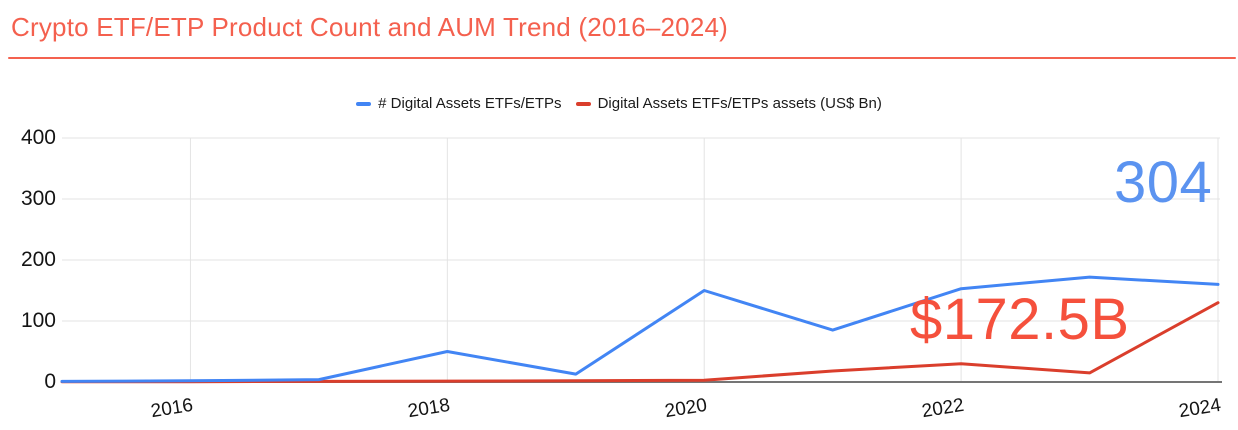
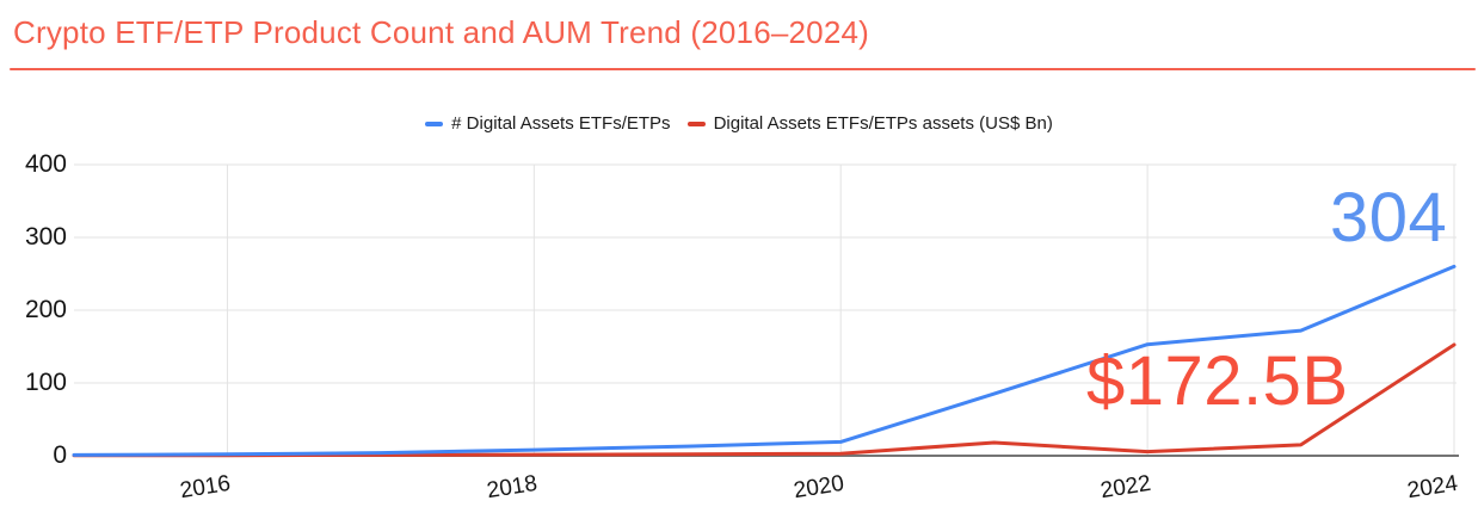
# Digital Assets ETFs/ETPs/2018: 50 -> 10
# Digital Assets ETFs/ETPs/2020: 150 -> 20
Digital Assets ETFs/ETPs assets (US$ Bn)/2022: 30 -> 10
# Digital Assets ETFs/ETPs/2024: 160 -> 260
Digital Assets ETFs/ETPs assets (US$ Bn)/2024: 130 -> 150
